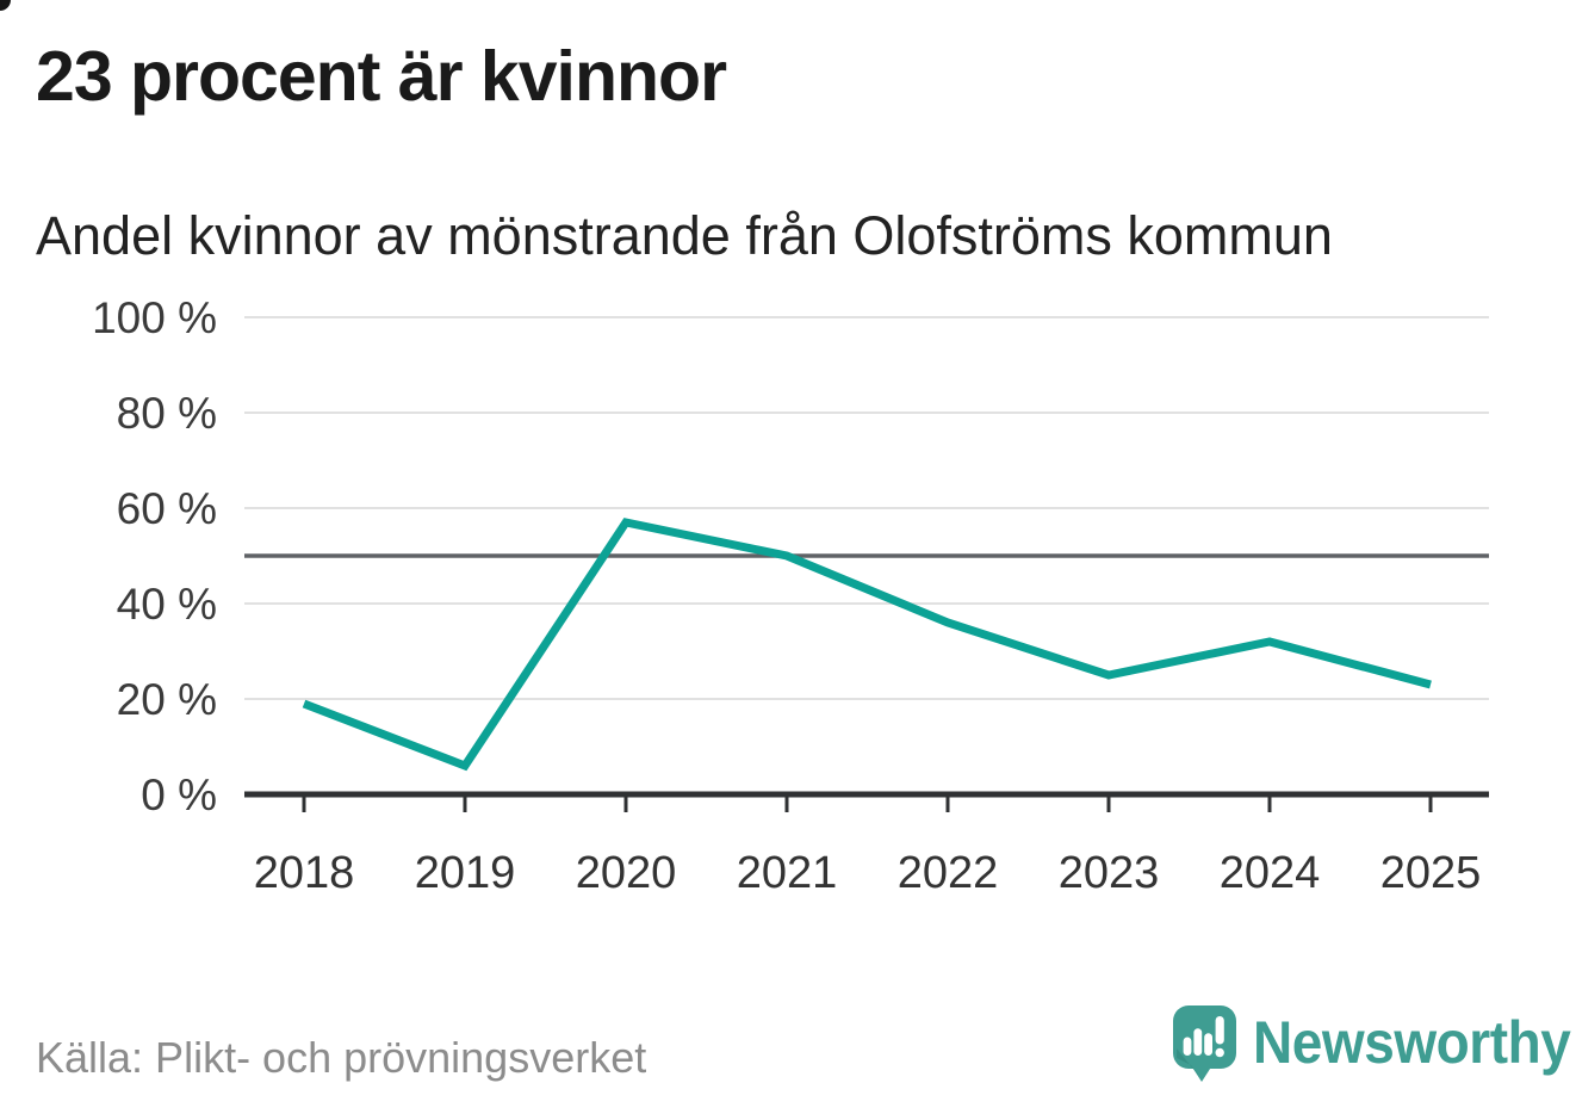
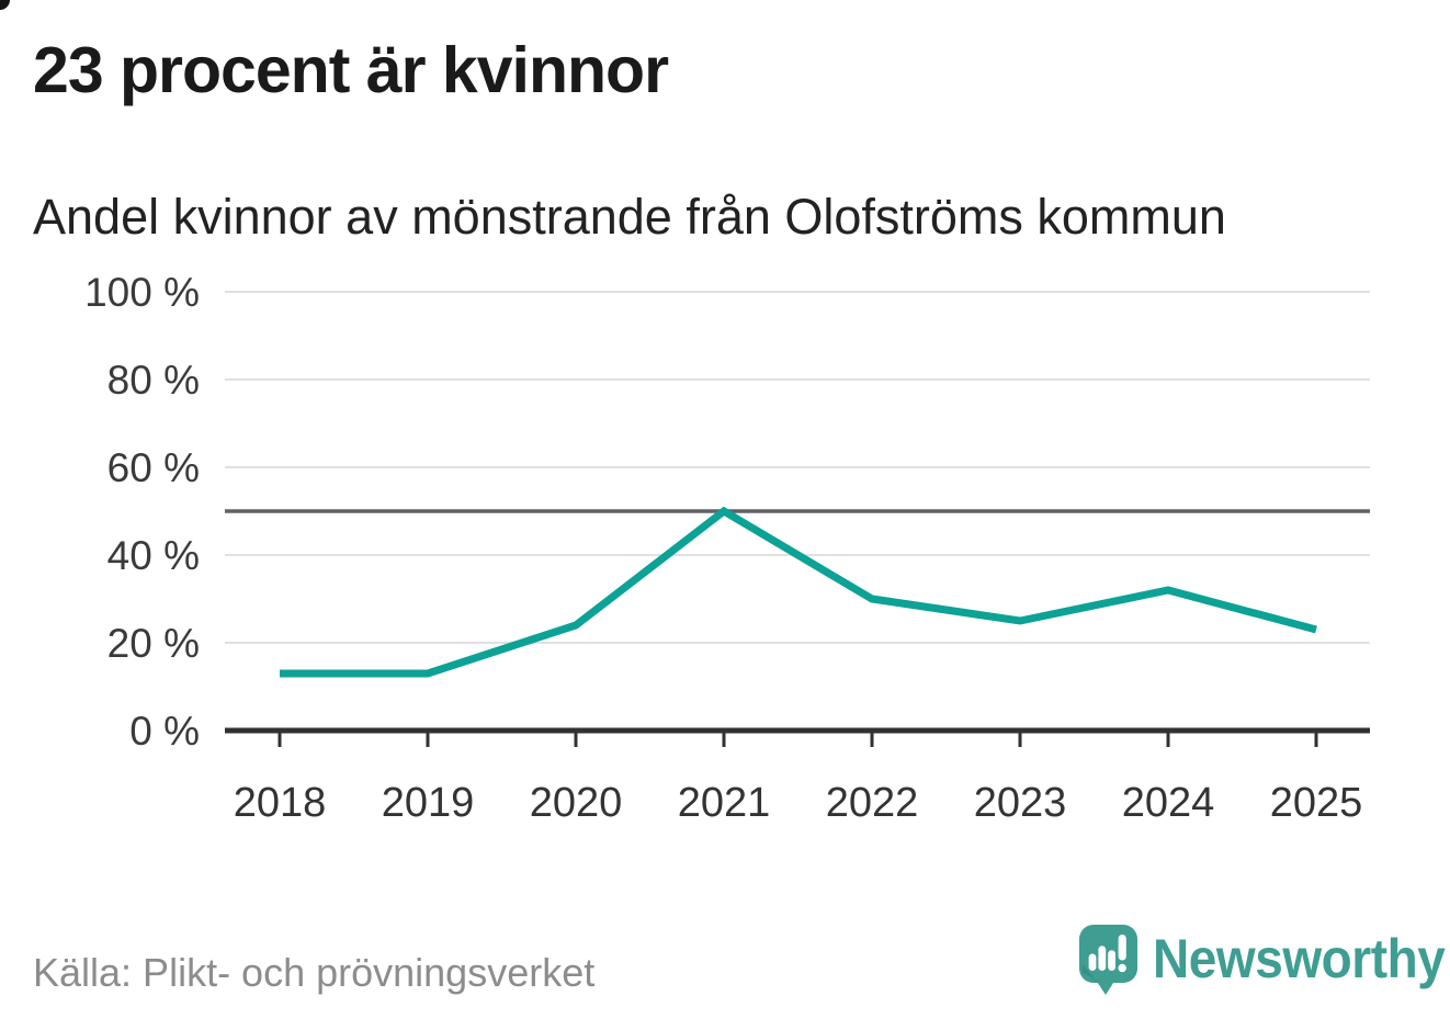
2018: 19% -> 13%
2019: 6% -> 13%
2020: 57% -> 24%
2022: 36% -> 30%
